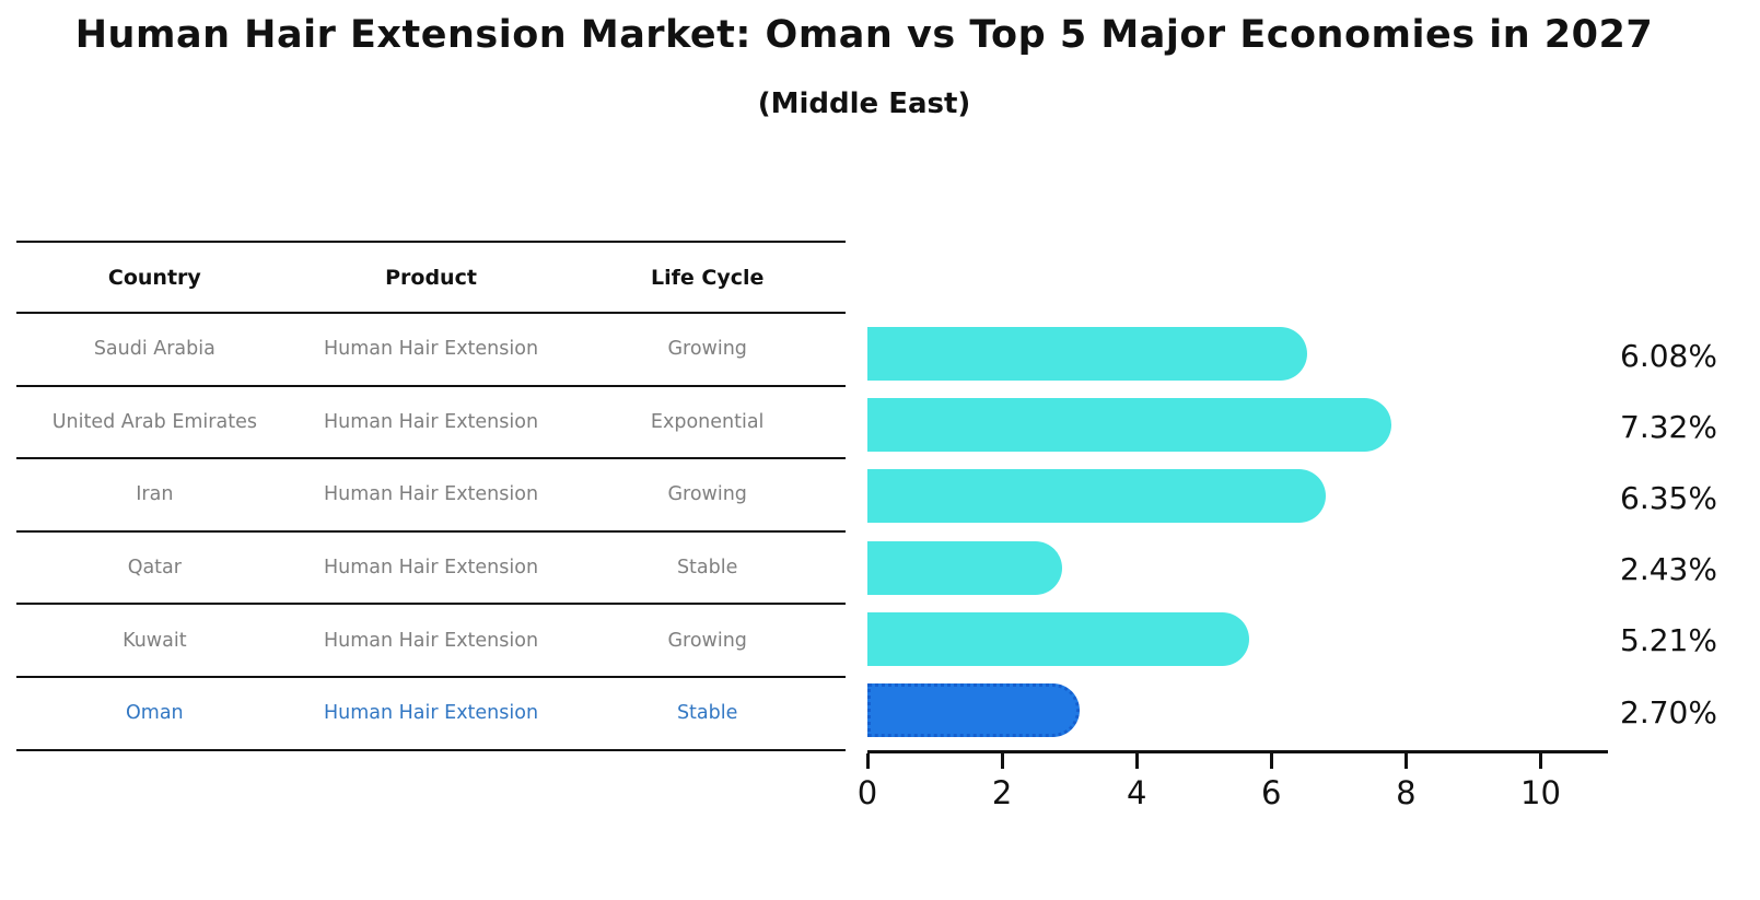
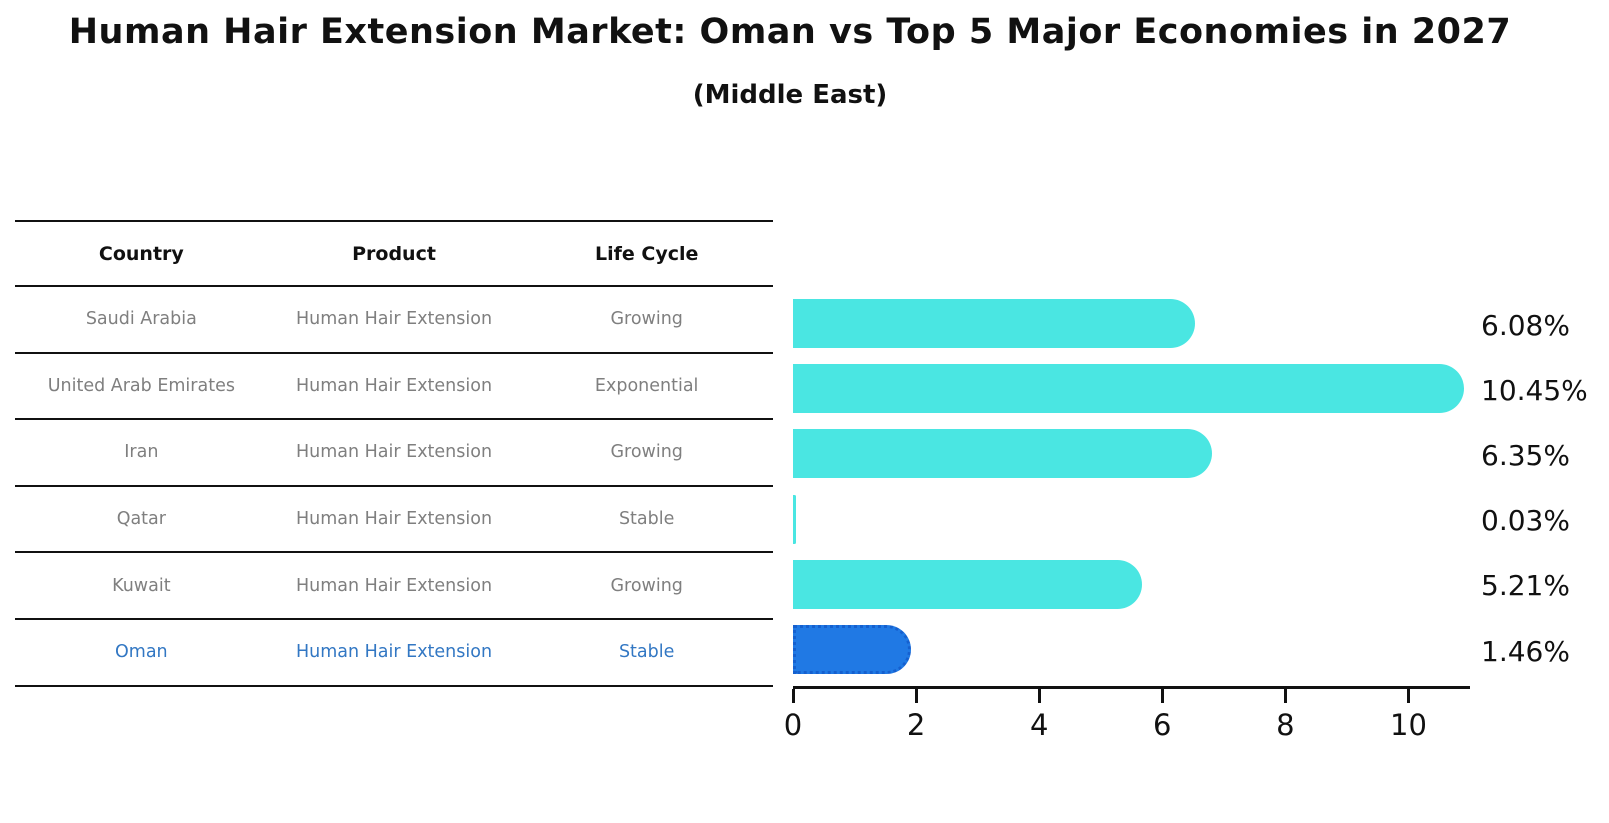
United Arab Emirates: 7.32% -> 10.45%
Qatar: 2.43% -> 0.03%
Oman: 2.70% -> 1.46%
